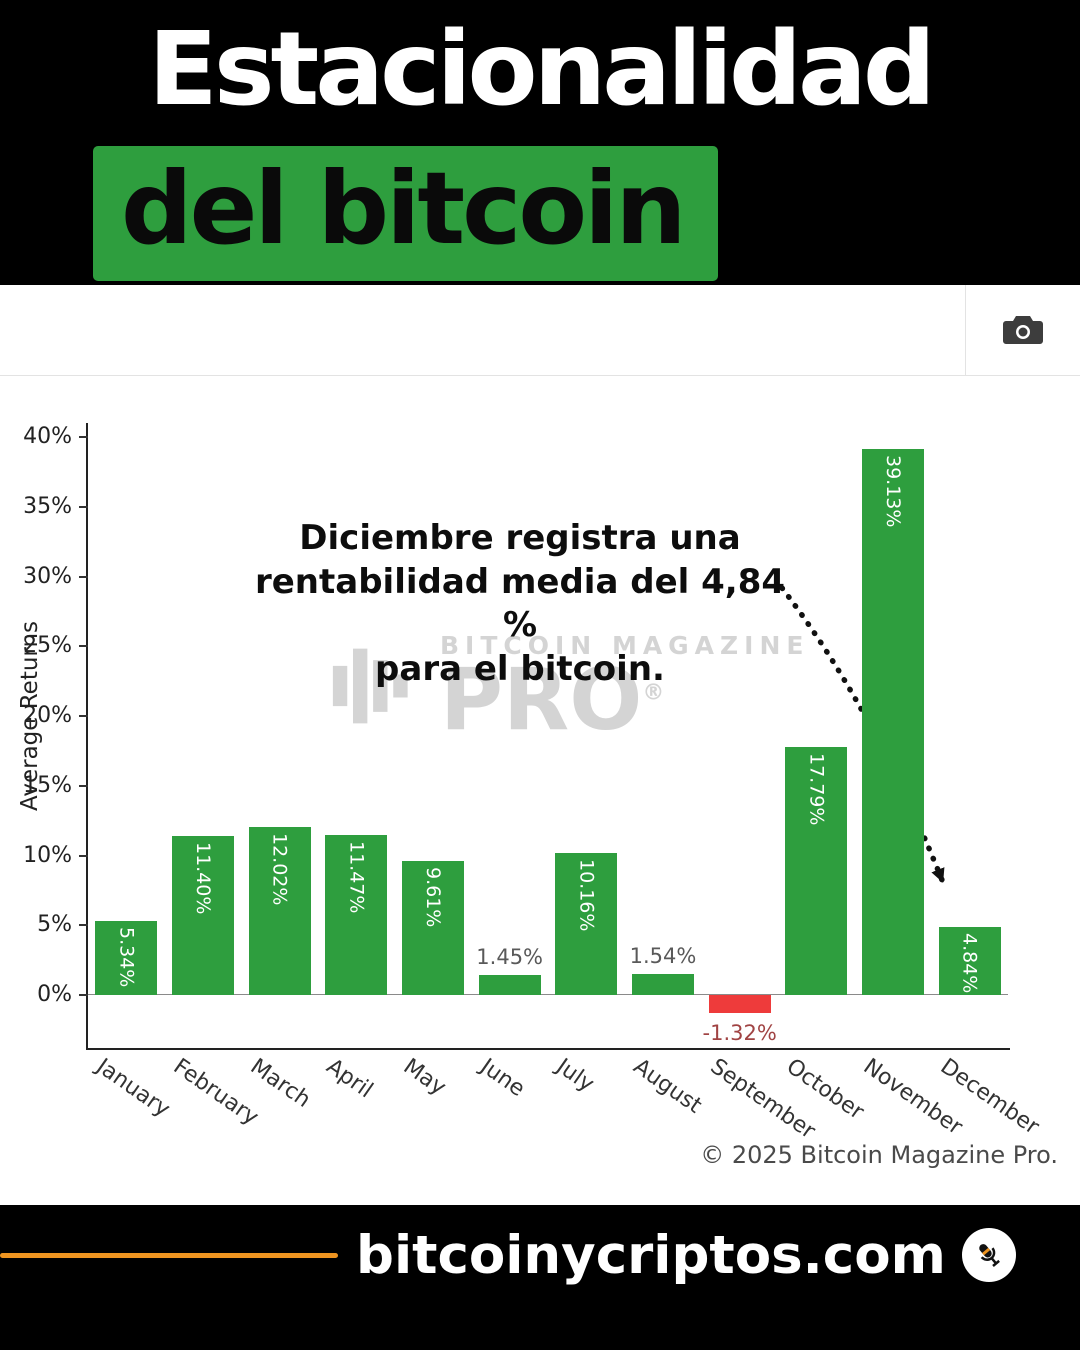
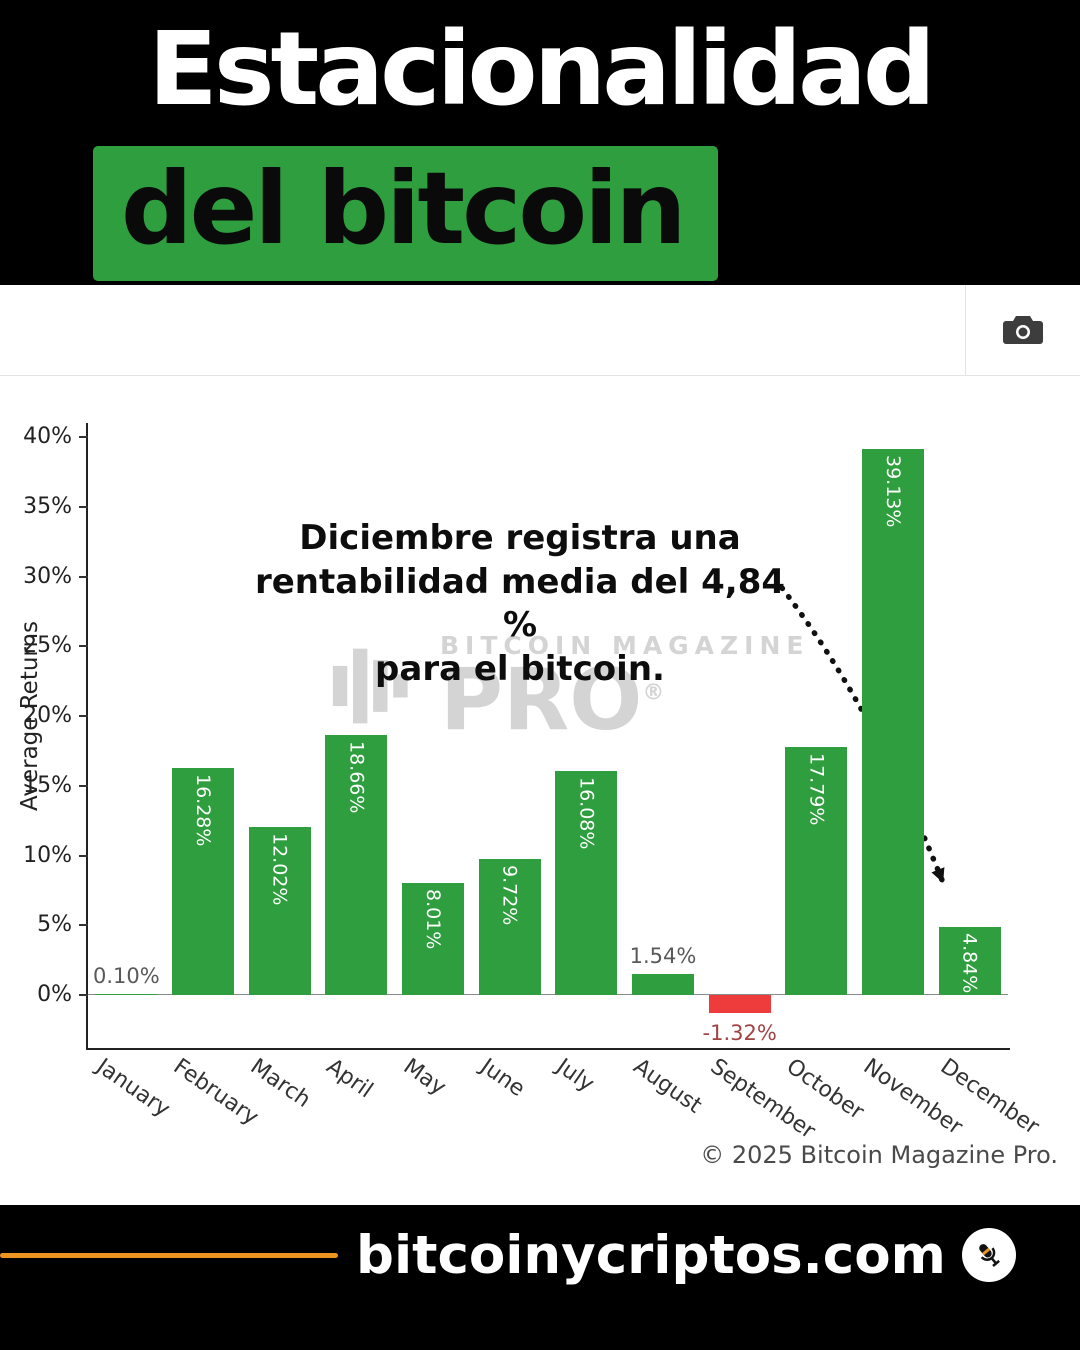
January: 5.34% -> 0.10%
February: 11.40% -> 16.28%
April: 11.47% -> 18.66%
May: 9.61% -> 8.01%
June: 1.45% -> 9.72%
July: 10.16% -> 16.08%
